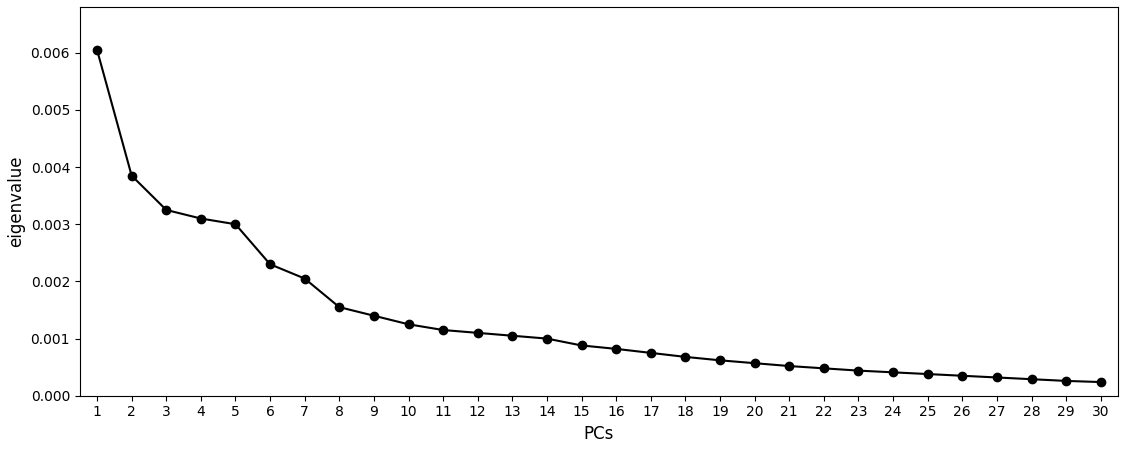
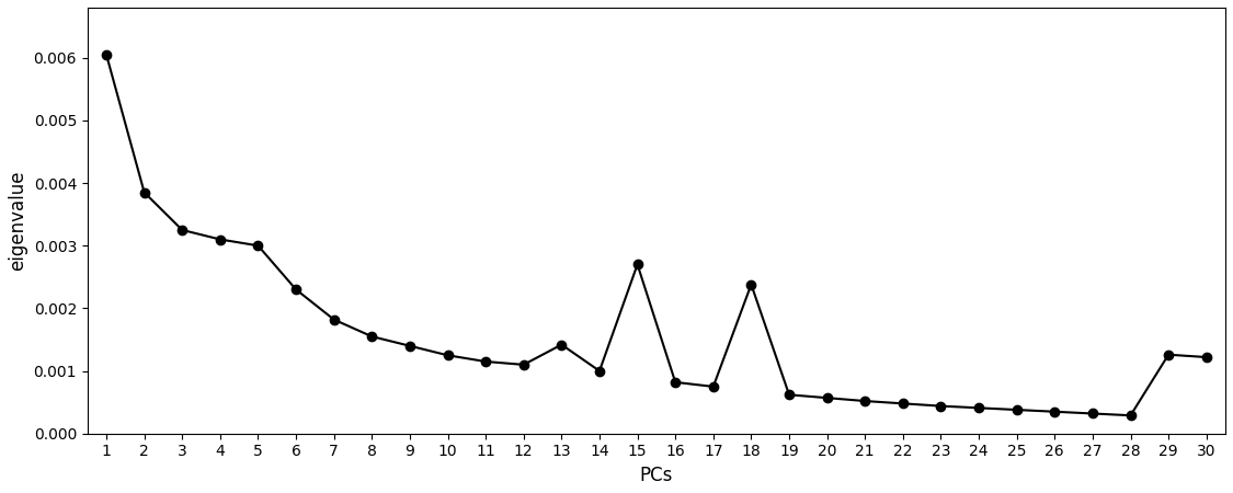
7: 0.00205 -> 0.00182
13: 0.00105 -> 0.00142
15: 0.00088 -> 0.00270
18: 0.00068 -> 0.00238
29: 0.00026 -> 0.00126
30: 0.00024 -> 0.00122
